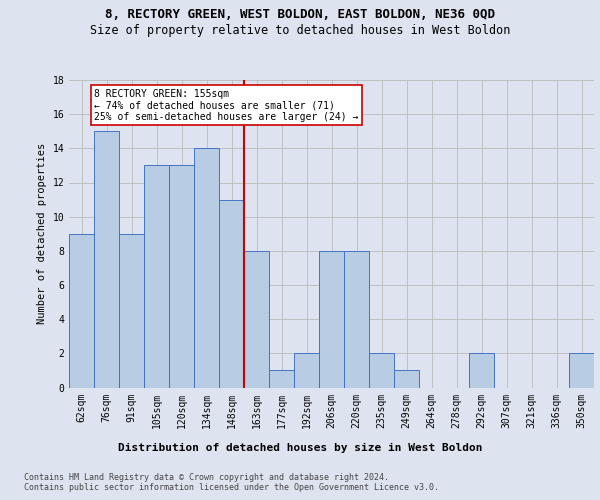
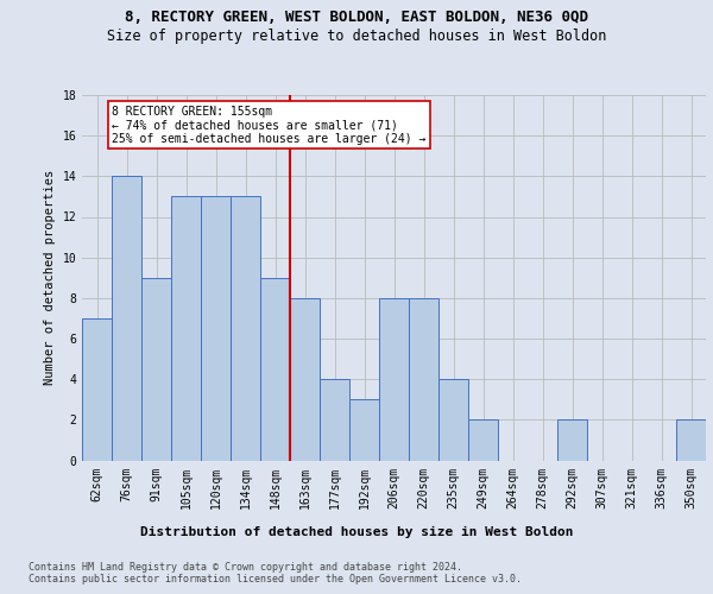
62sqm: 9 -> 7
76sqm: 15 -> 14
134sqm: 14 -> 13
148sqm: 11 -> 9
177sqm: 1 -> 4
192sqm: 2 -> 3
235sqm: 2 -> 4
249sqm: 1 -> 2
